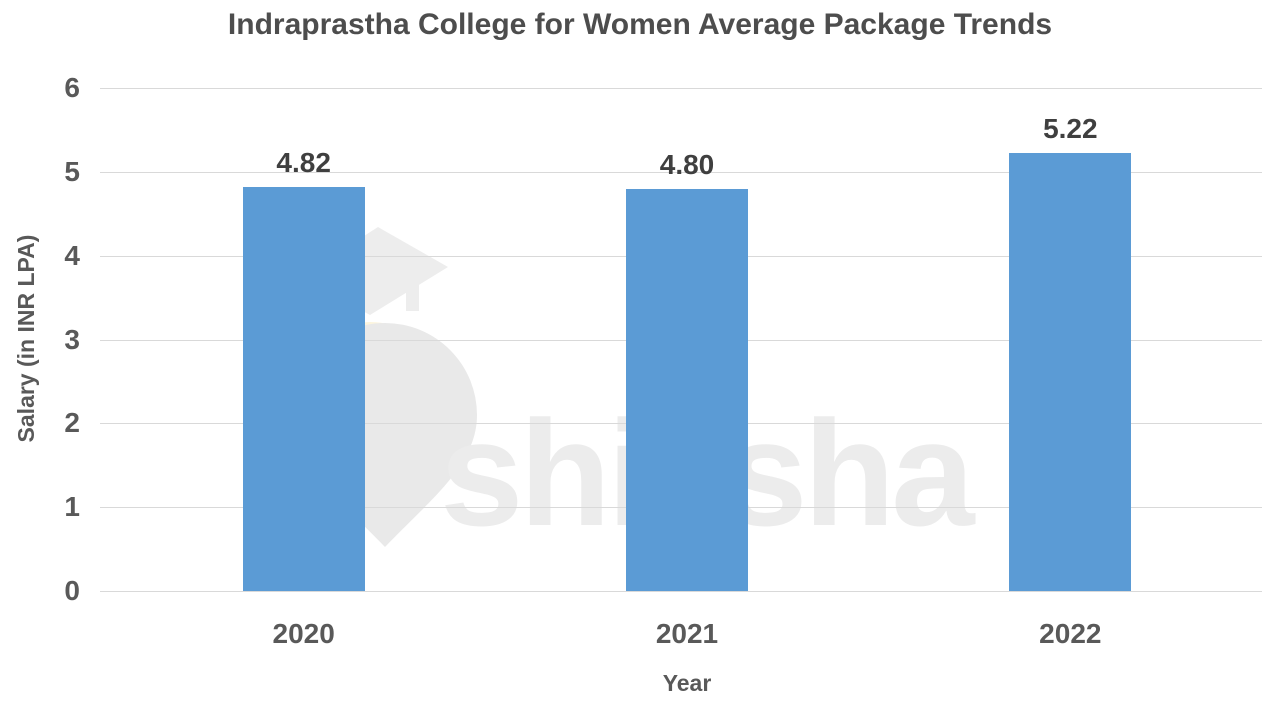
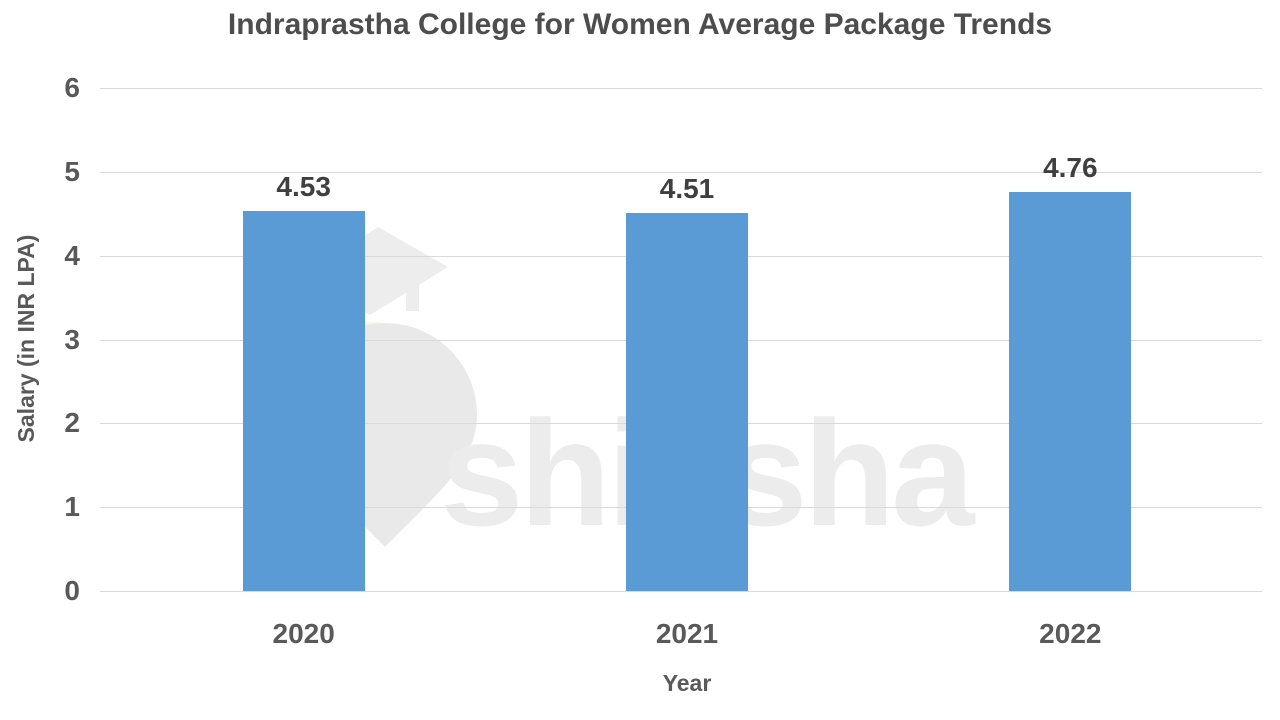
2020: 4.82 -> 4.53
2021: 4.80 -> 4.51
2022: 5.22 -> 4.76
